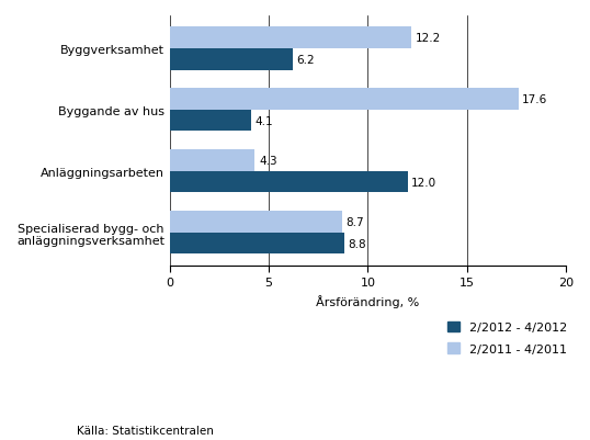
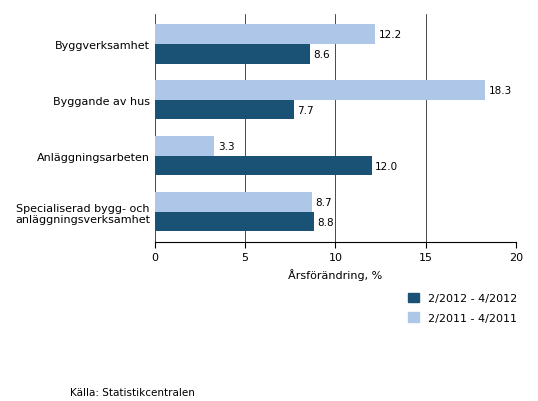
2/2012 - 4/2012/Byggverksamhet: 6.2 -> 8.6
2/2011 - 4/2011/Byggande av hus: 17.6 -> 18.3
2/2012 - 4/2012/Byggande av hus: 4.1 -> 7.7
2/2011 - 4/2011/Anläggningsarbeten: 4.3 -> 3.3
